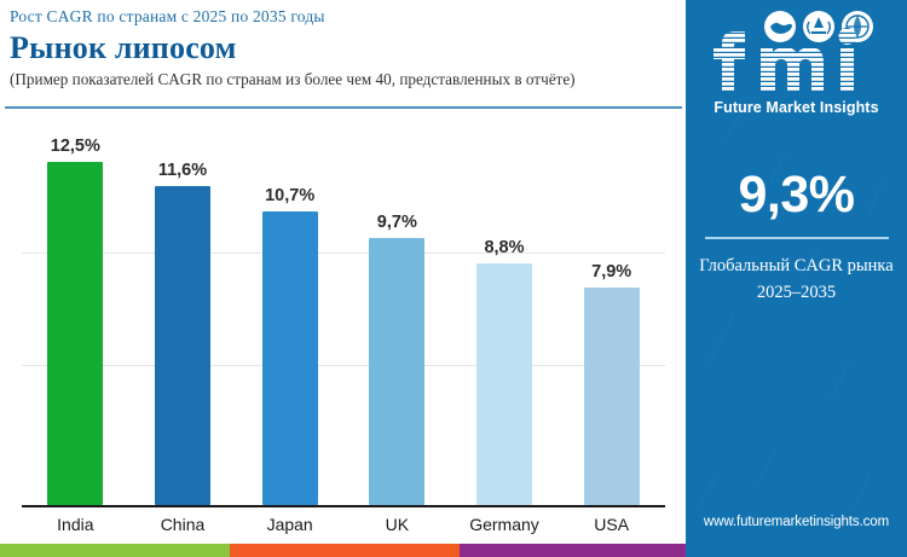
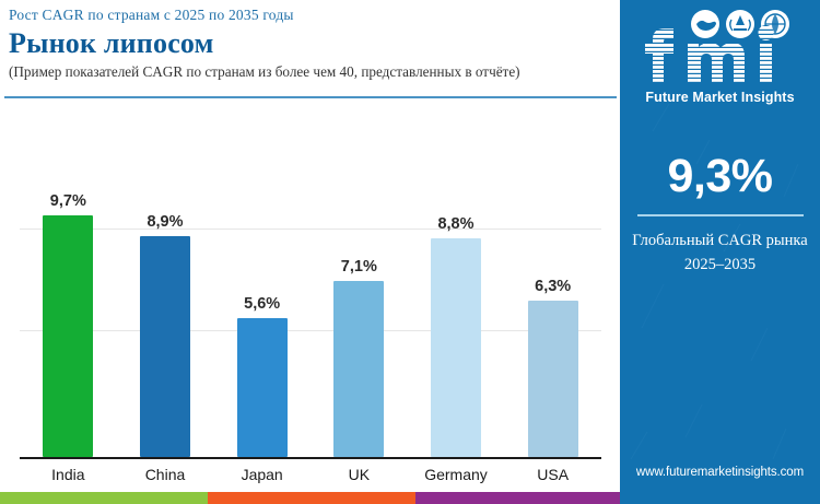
India: 12,5% -> 9,7%
China: 11,6% -> 8,9%
Japan: 10,7% -> 5,6%
UK: 9,7% -> 7,1%
USA: 7,9% -> 6,3%
